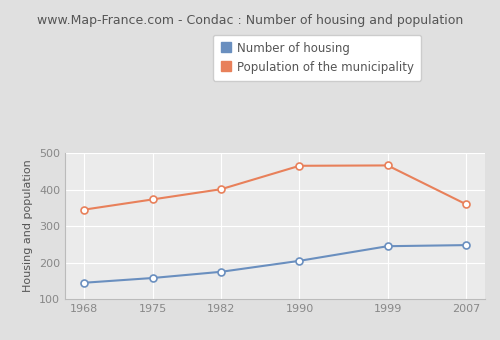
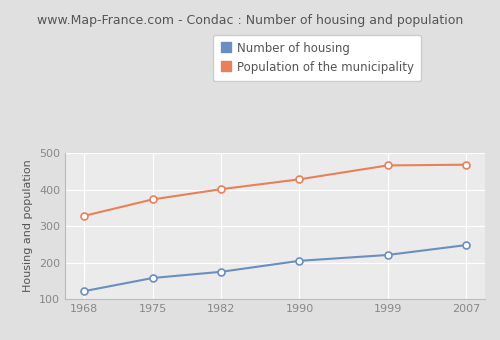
Number of housing/1968: 145 -> 122
Population of the municipality/1968: 345 -> 328
Population of the municipality/1990: 465 -> 428
Number of housing/1999: 245 -> 221
Population of the municipality/2007: 360 -> 468
